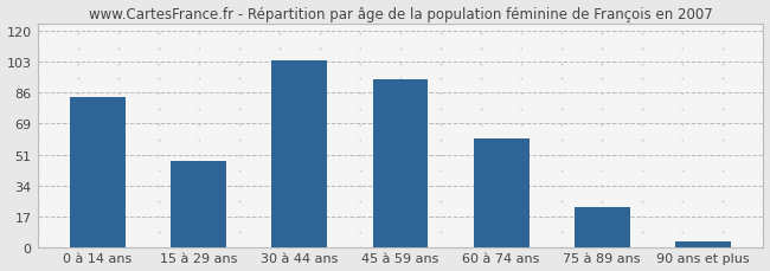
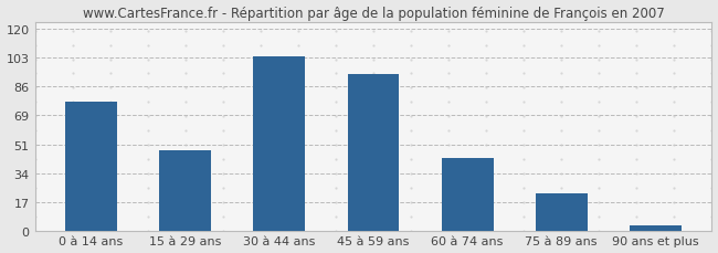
0 à 14 ans: 83 -> 77
60 à 74 ans: 60 -> 43
